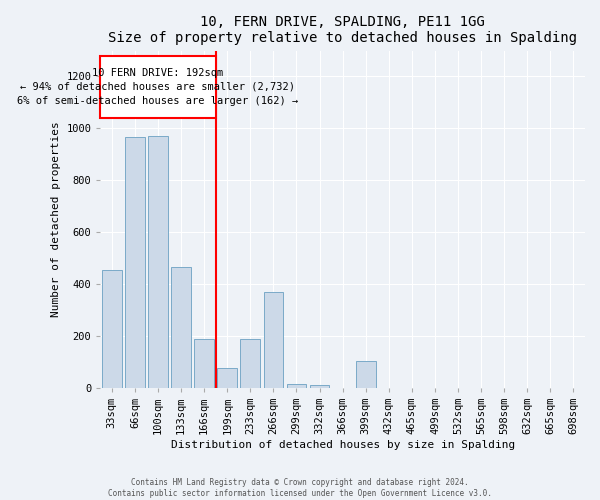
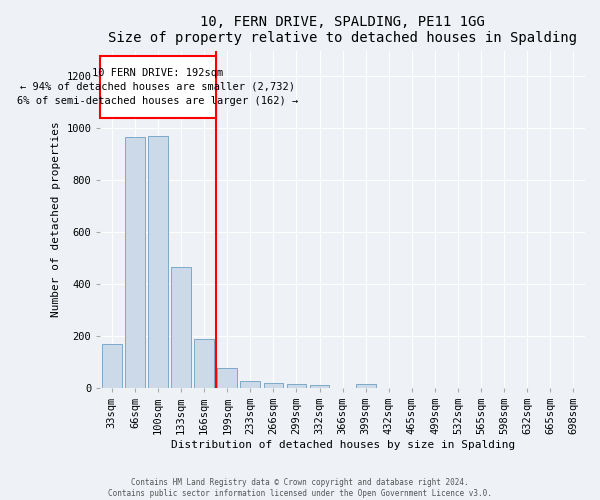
33sqm: 455 -> 170
233sqm: 190 -> 28
266sqm: 370 -> 20
399sqm: 105 -> 15
